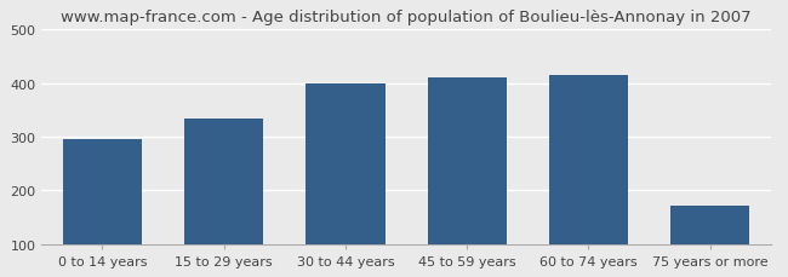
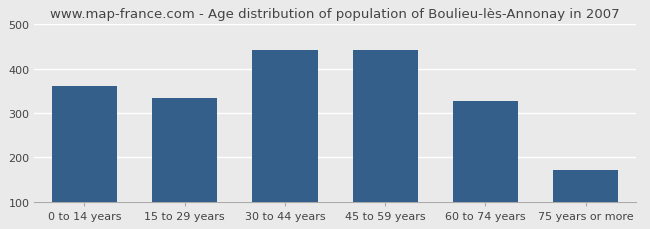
0 to 14 years: 295 -> 360
30 to 44 years: 400 -> 443
45 to 59 years: 410 -> 443
60 to 74 years: 415 -> 328
